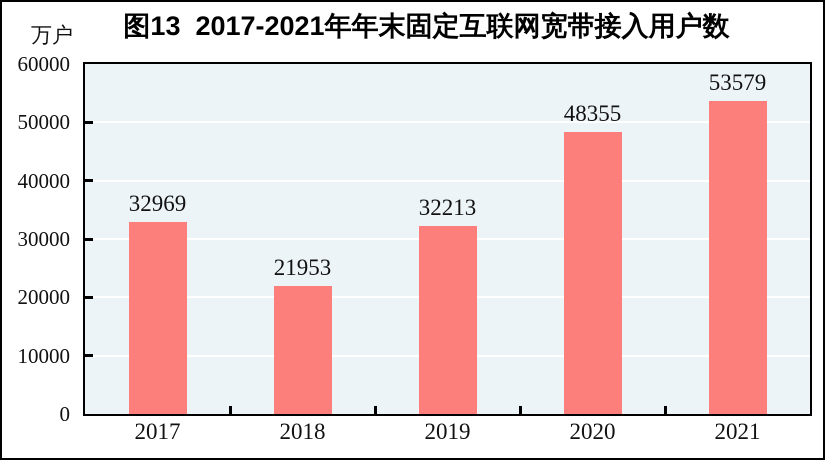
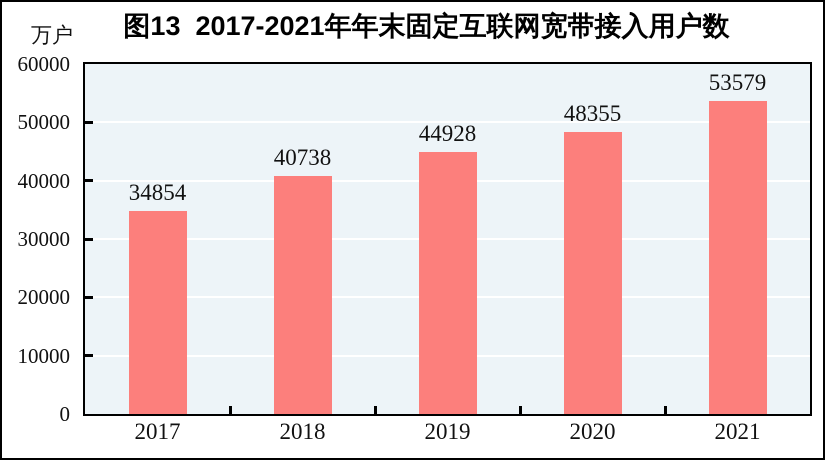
2017: 32969 -> 34854
2018: 21953 -> 40738
2019: 32213 -> 44928
